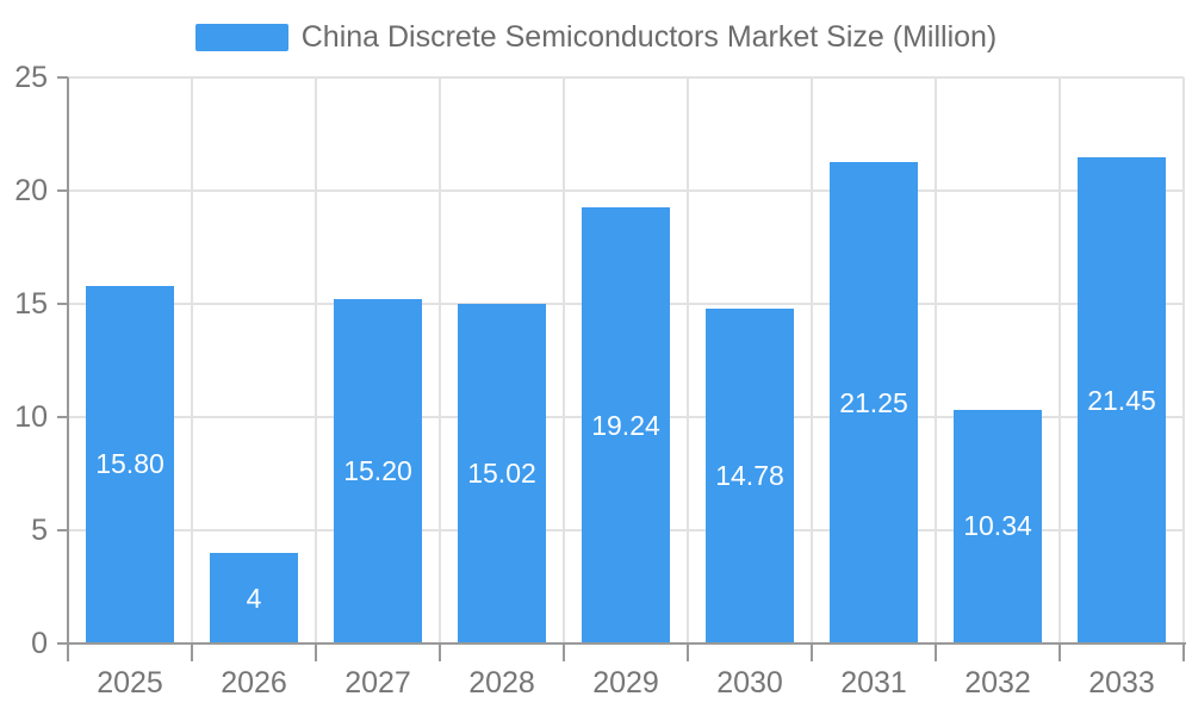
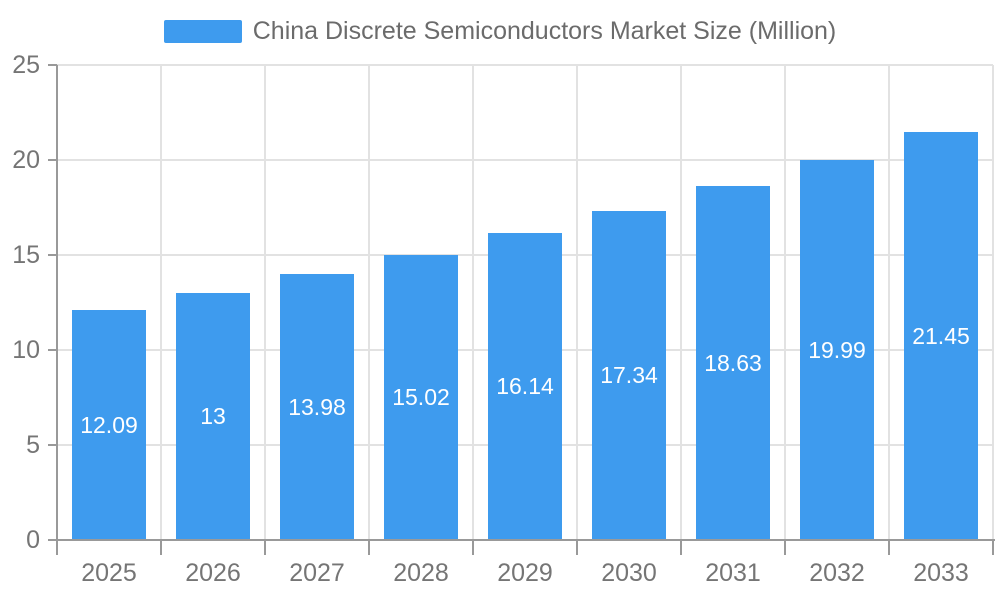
2025: 15.80 -> 12.09
2026: 4 -> 13
2027: 15.20 -> 13.98
2029: 19.24 -> 16.14
2030: 14.78 -> 17.34
2031: 21.25 -> 18.63
2032: 10.34 -> 19.99
